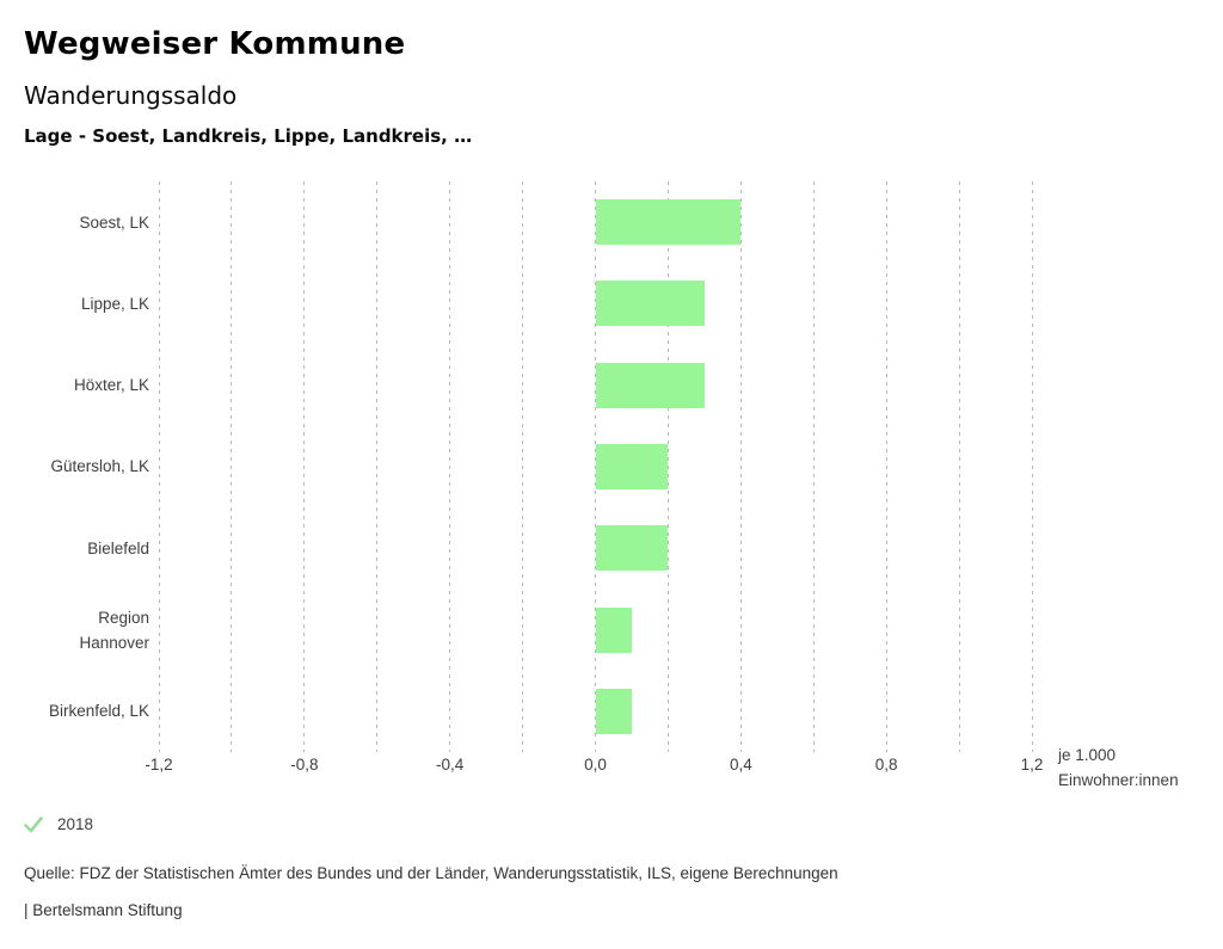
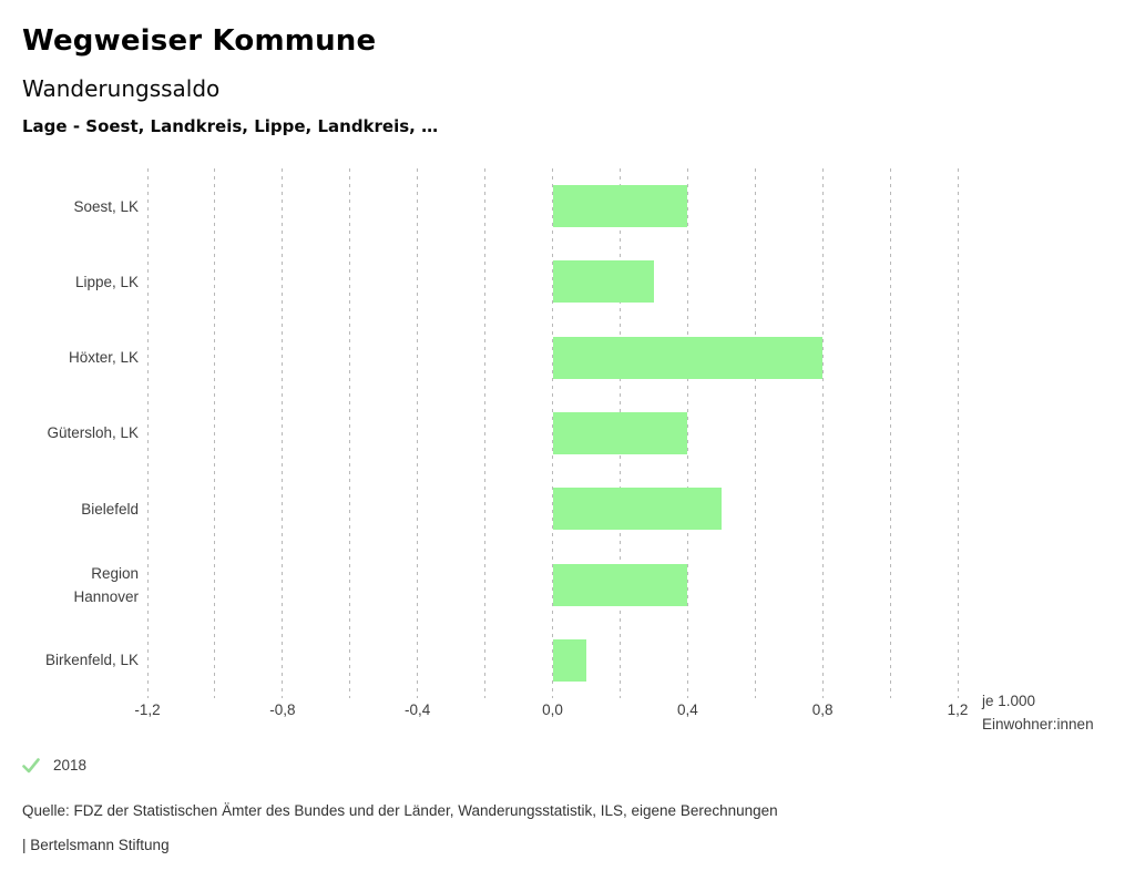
Höxter, LK: 0,3 -> 0,8
Gütersloh, LK: 0,2 -> 0,4
Bielefeld: 0,2 -> 0,5
Region Hannover: 0,1 -> 0,4
